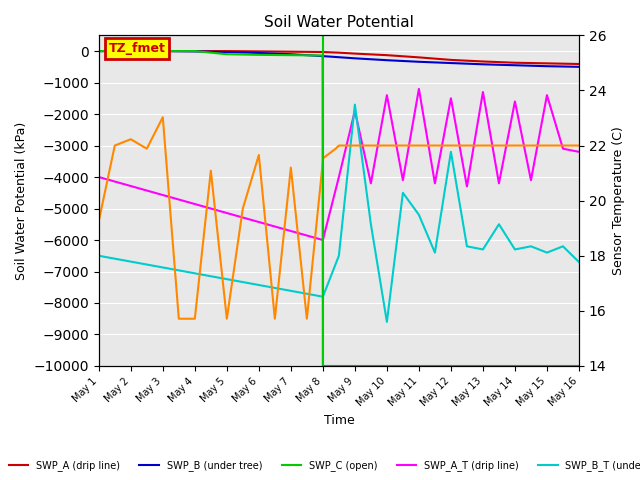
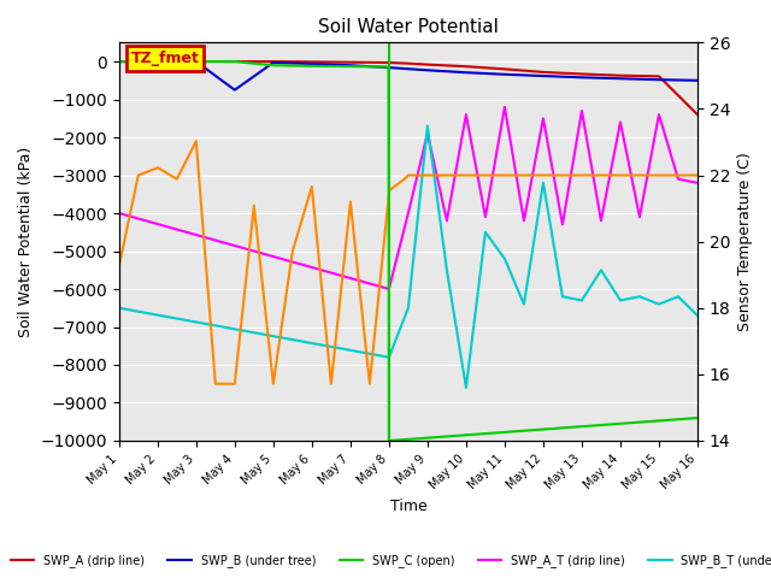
SWP_B (under tree)/May 4: -10 -> -750
SWP_A (drip line)/May 16: -410 -> -1400
SWP_C (open)/May 16: -10000 -> -9400
